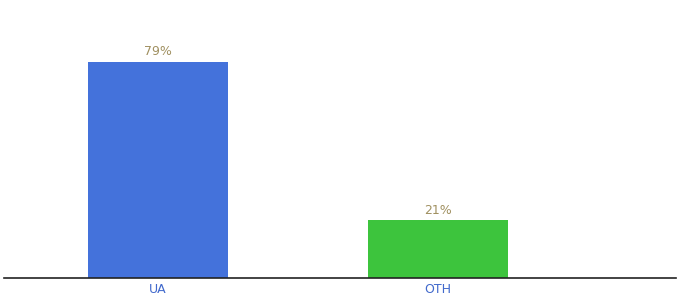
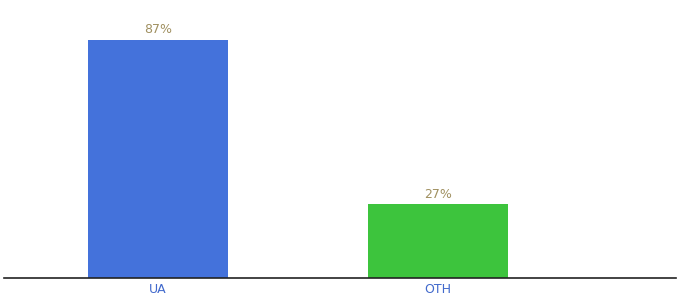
UA: 79% -> 87%
OTH: 21% -> 27%
